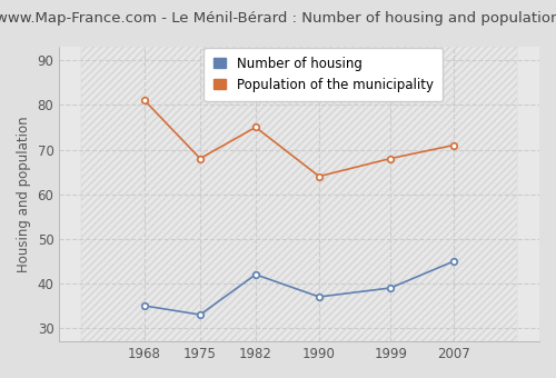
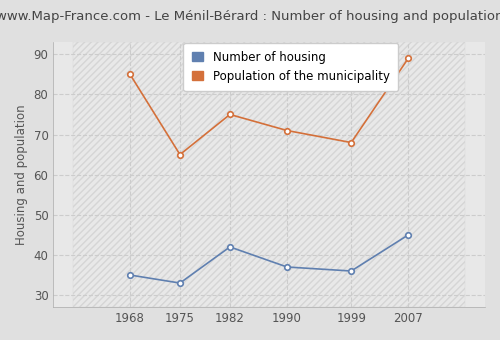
Population of the municipality/1968: 81 -> 85
Population of the municipality/1975: 68 -> 65
Population of the municipality/1990: 64 -> 71
Number of housing/1999: 39 -> 36
Population of the municipality/2007: 71 -> 89
